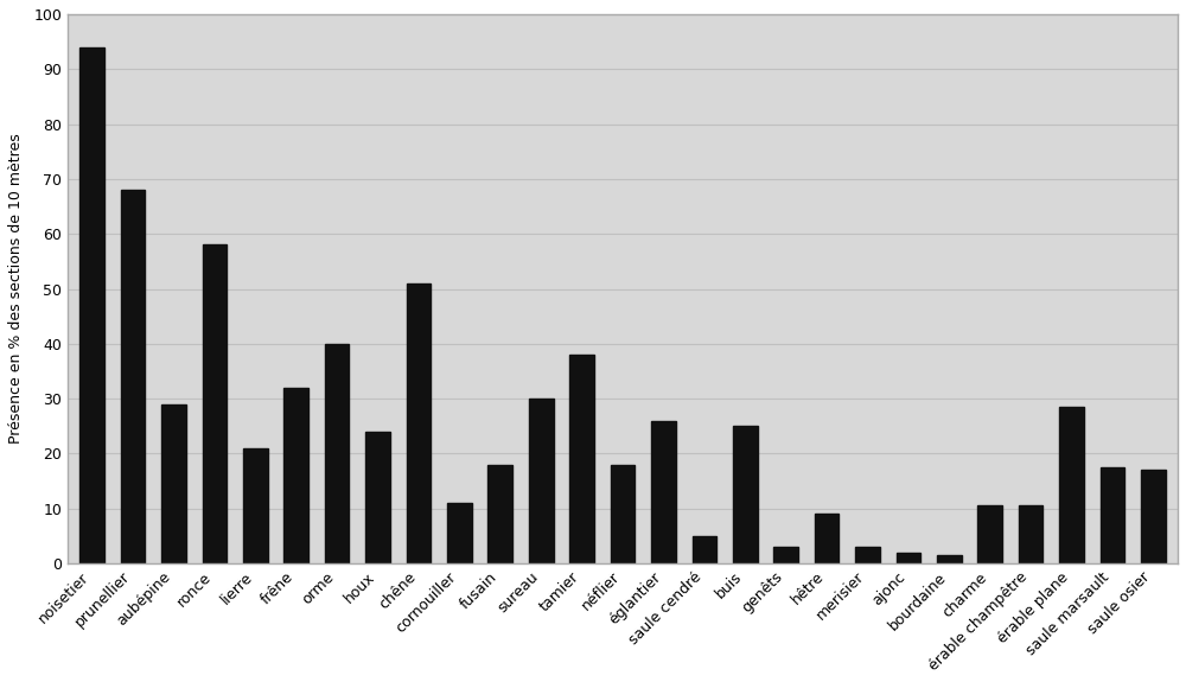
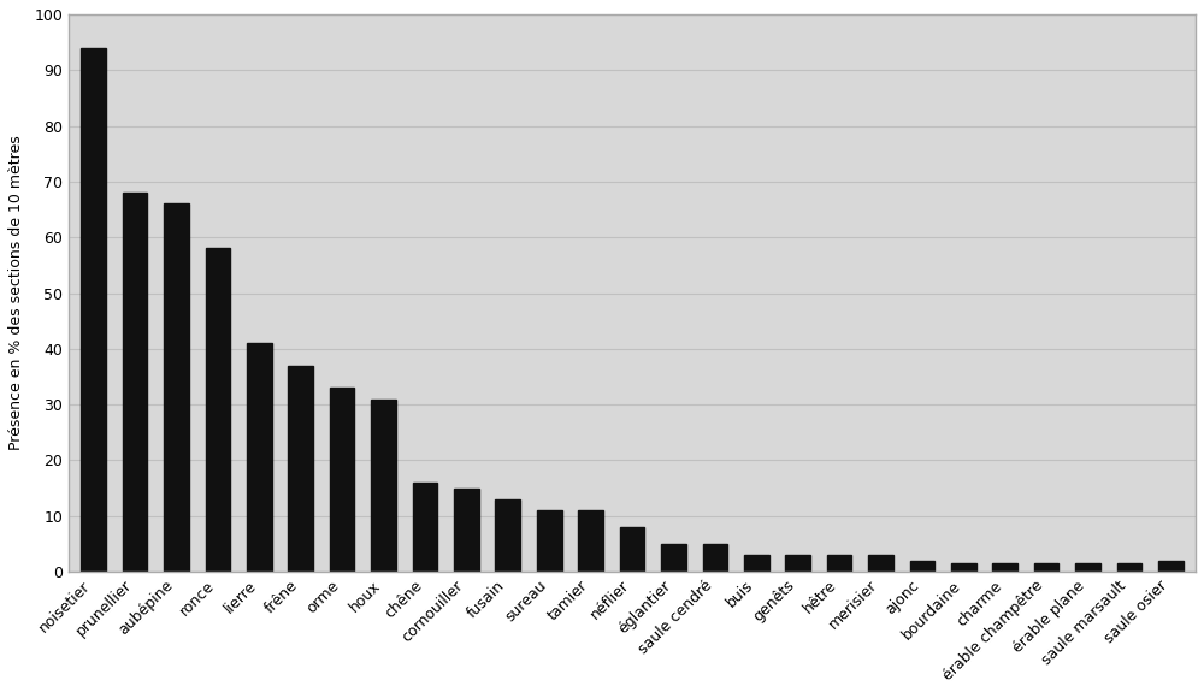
aubépine: 29.0 -> 66.0
lierre: 21.0 -> 41.0
frêne: 32.0 -> 37.0
orme: 40.0 -> 33.0
houx: 24.0 -> 31.0
chêne: 51.0 -> 16.0
cornouiller: 11.0 -> 15.0
fusain: 18.0 -> 13.0
sureau: 30.0 -> 11.0
tamier: 38.0 -> 11.0
néflier: 18.0 -> 8.0
églantier: 26.0 -> 5.0
buis: 25.0 -> 3.0
hêtre: 9.0 -> 3.0
charme: 10.5 -> 1.5
érable champêtre: 10.5 -> 1.5
érable plane: 28.5 -> 1.5
saule marsault: 17.5 -> 1.5
saule osier: 17.0 -> 2.0
